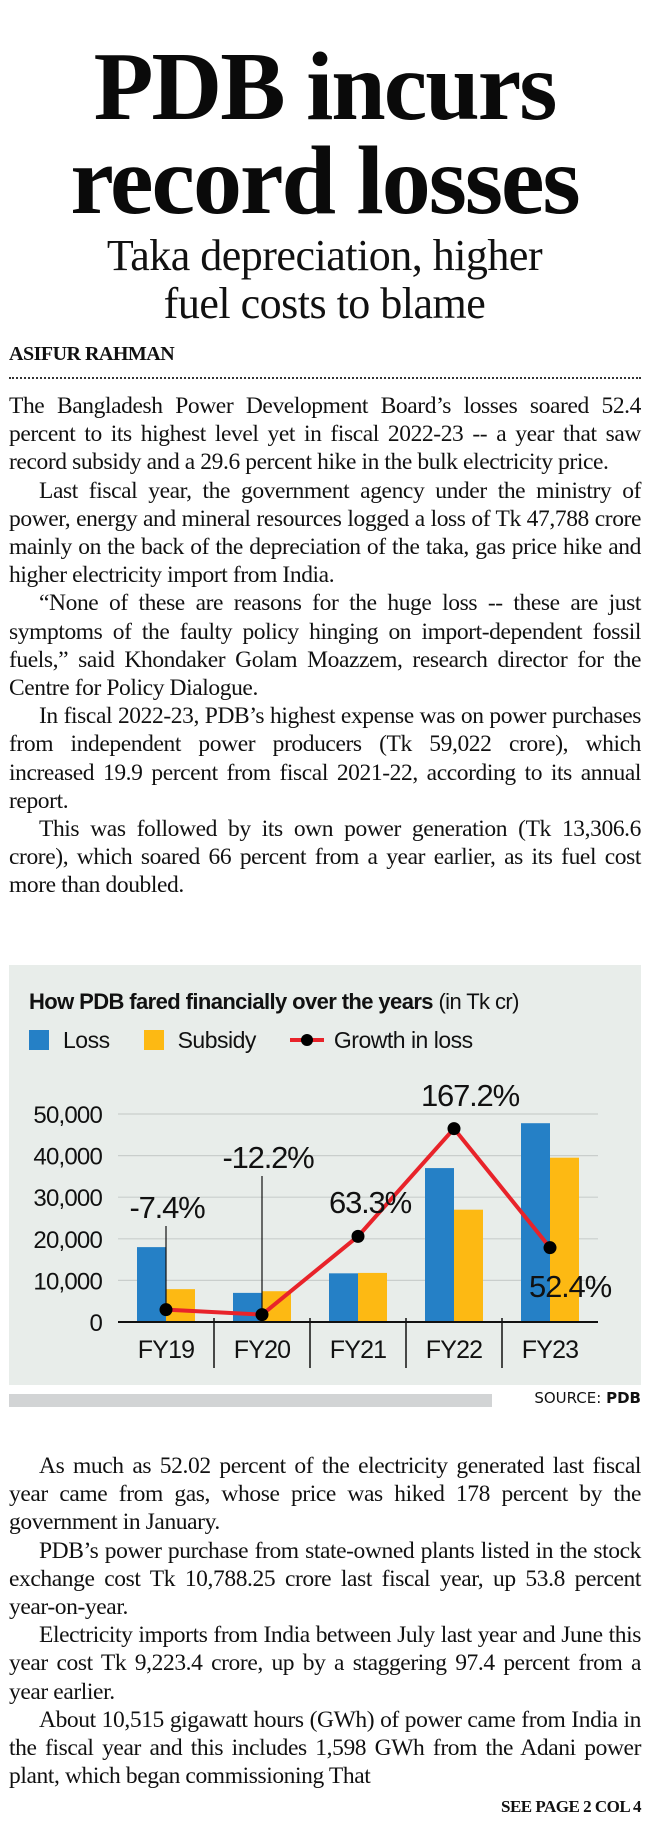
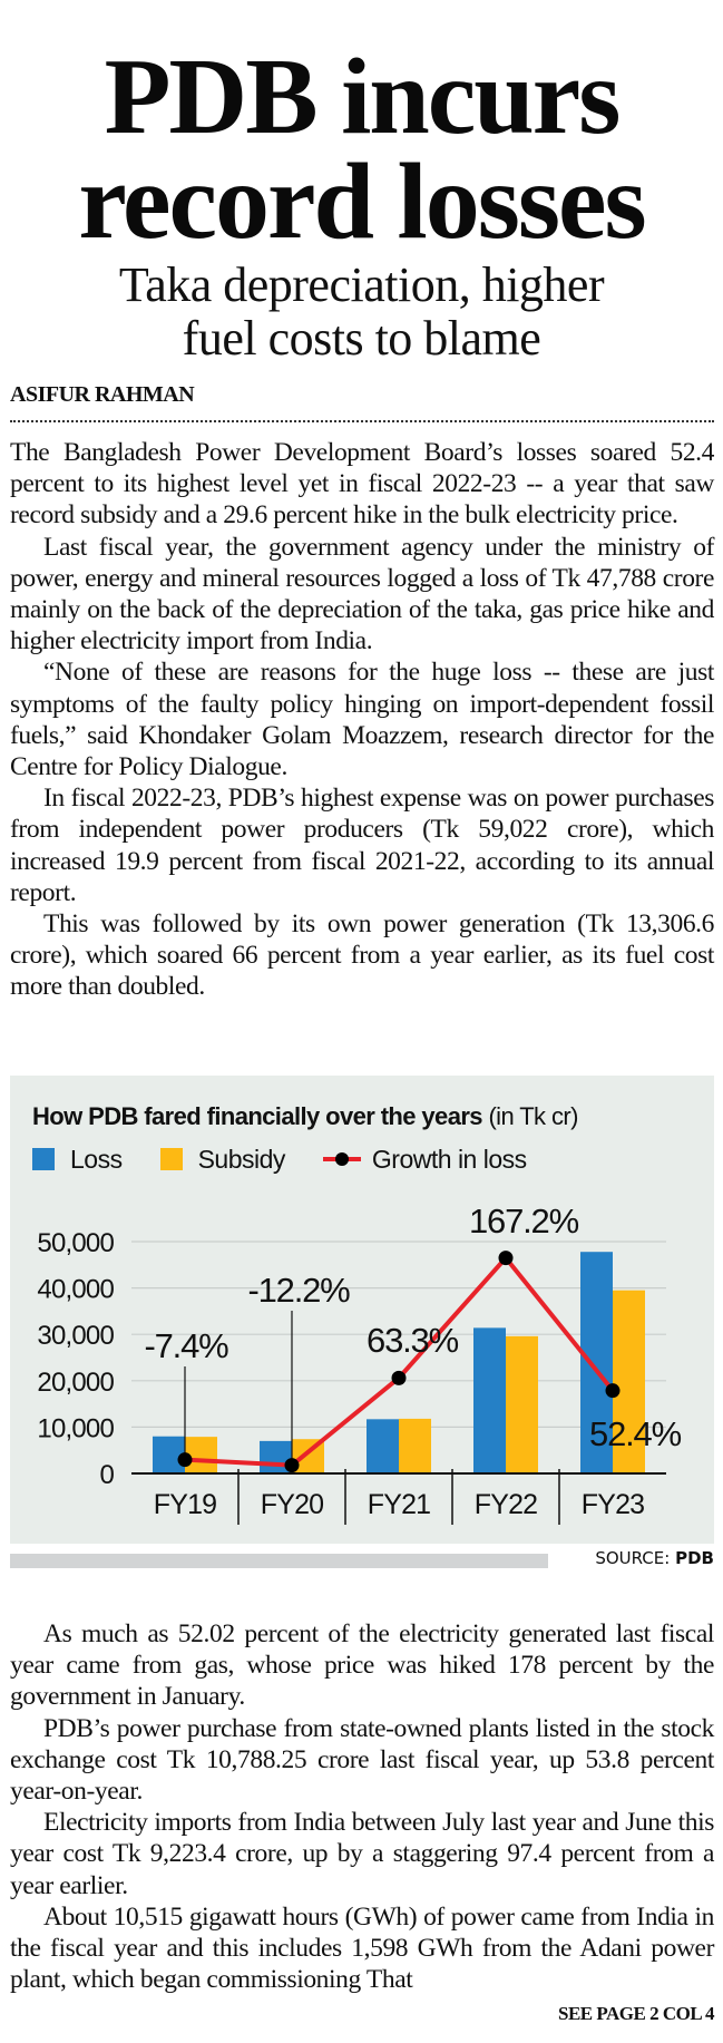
Loss/FY19: 18000 -> 8000
Loss/FY22: 37000 -> 31000
Subsidy/FY22: 27000 -> 30000
